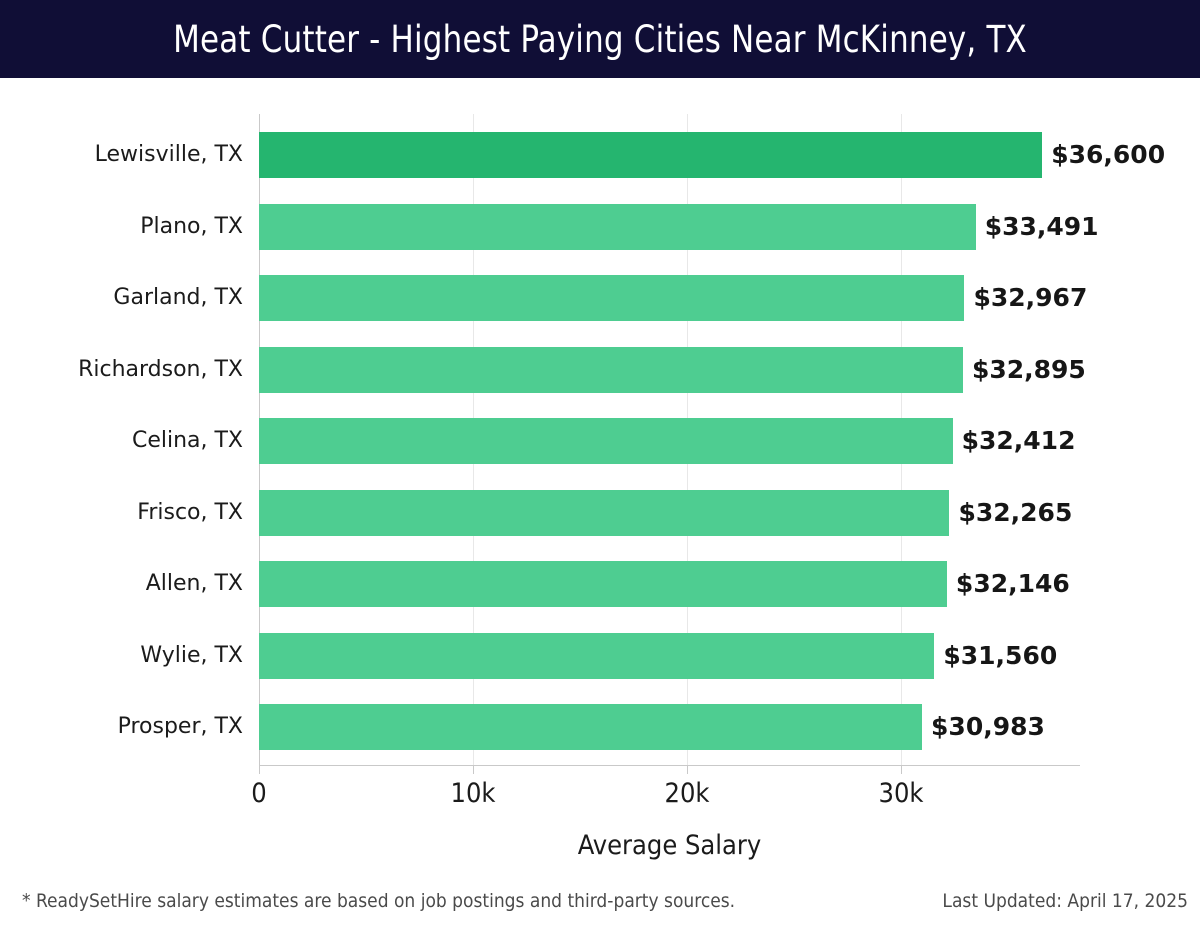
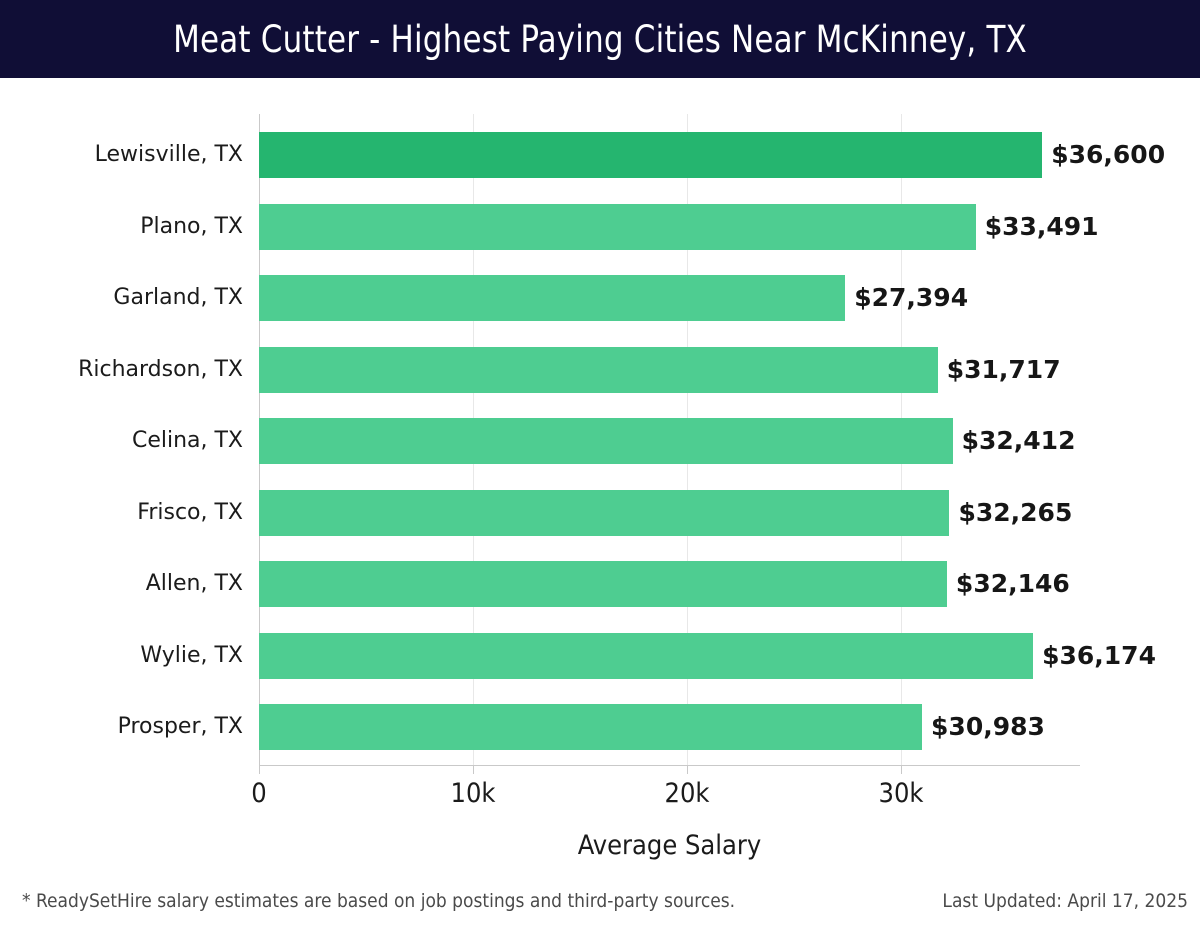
Garland, TX: $32,967 -> $27,394
Richardson, TX: $32,895 -> $31,717
Wylie, TX: $31,560 -> $36,174
